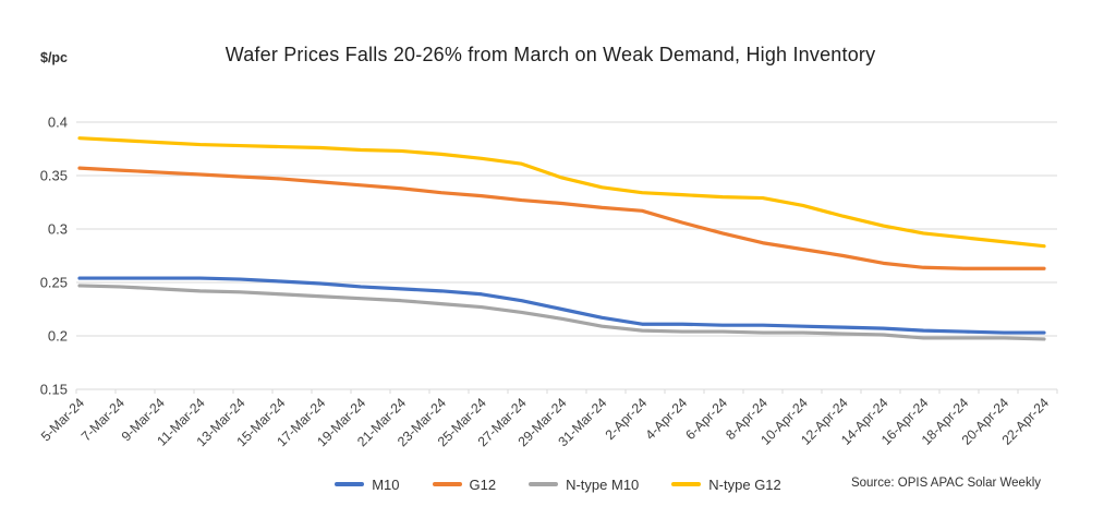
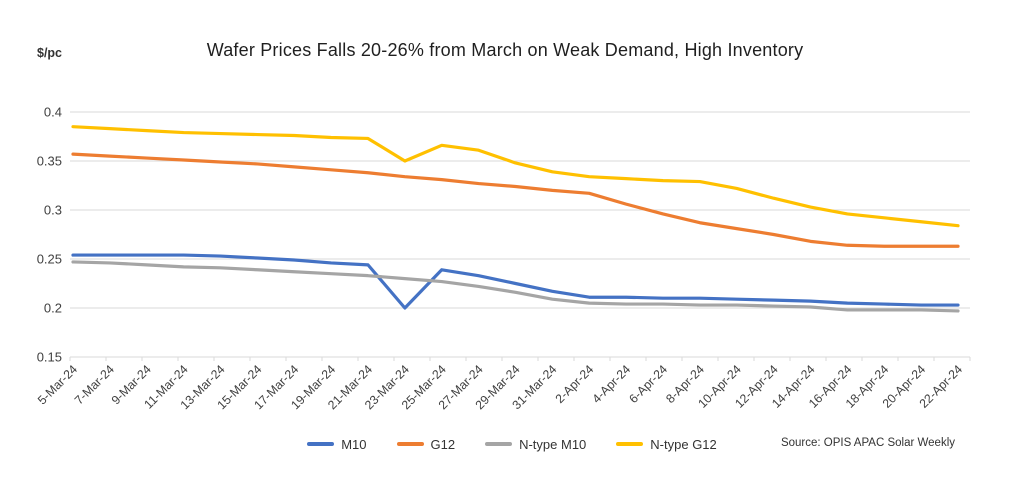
M10/23-Mar-24: 0.24 -> 0.20
N-type G12/23-Mar-24: 0.37 -> 0.35
